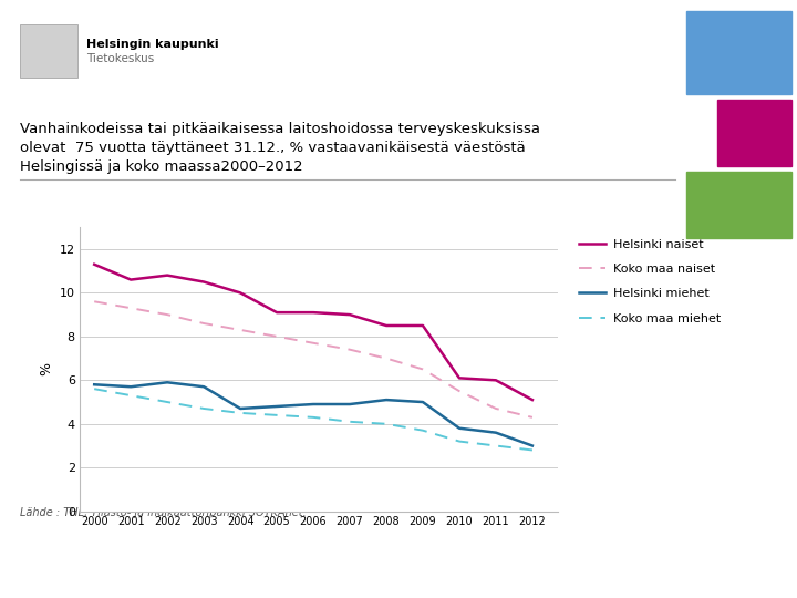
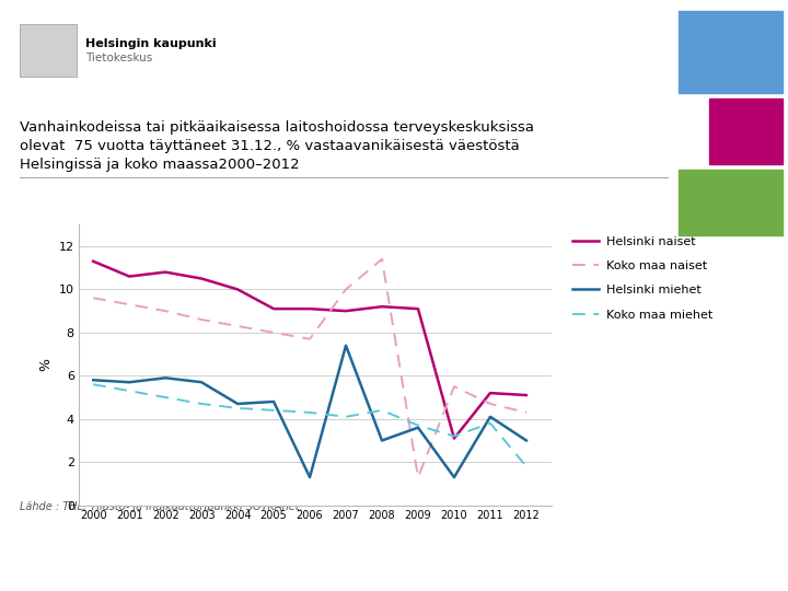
Helsinki miehet/2006: 4.9 -> 1.3
Koko maa naiset/2007: 7.4 -> 10.0
Helsinki miehet/2007: 4.9 -> 7.4
Helsinki naiset/2008: 8.5 -> 9.2
Koko maa naiset/2008: 7.0 -> 11.4
Helsinki miehet/2008: 5.1 -> 3.0
Koko maa miehet/2008: 4.0 -> 4.4
Helsinki naiset/2009: 8.5 -> 9.1
Koko maa naiset/2009: 6.5 -> 1.3
Helsinki miehet/2009: 5.0 -> 3.6
Helsinki naiset/2010: 6.1 -> 3.1
Helsinki miehet/2010: 3.8 -> 1.3
Helsinki naiset/2011: 6.0 -> 5.2
Helsinki miehet/2011: 3.6 -> 4.1
Koko maa miehet/2011: 3.0 -> 3.8
Koko maa miehet/2012: 2.8 -> 1.8
